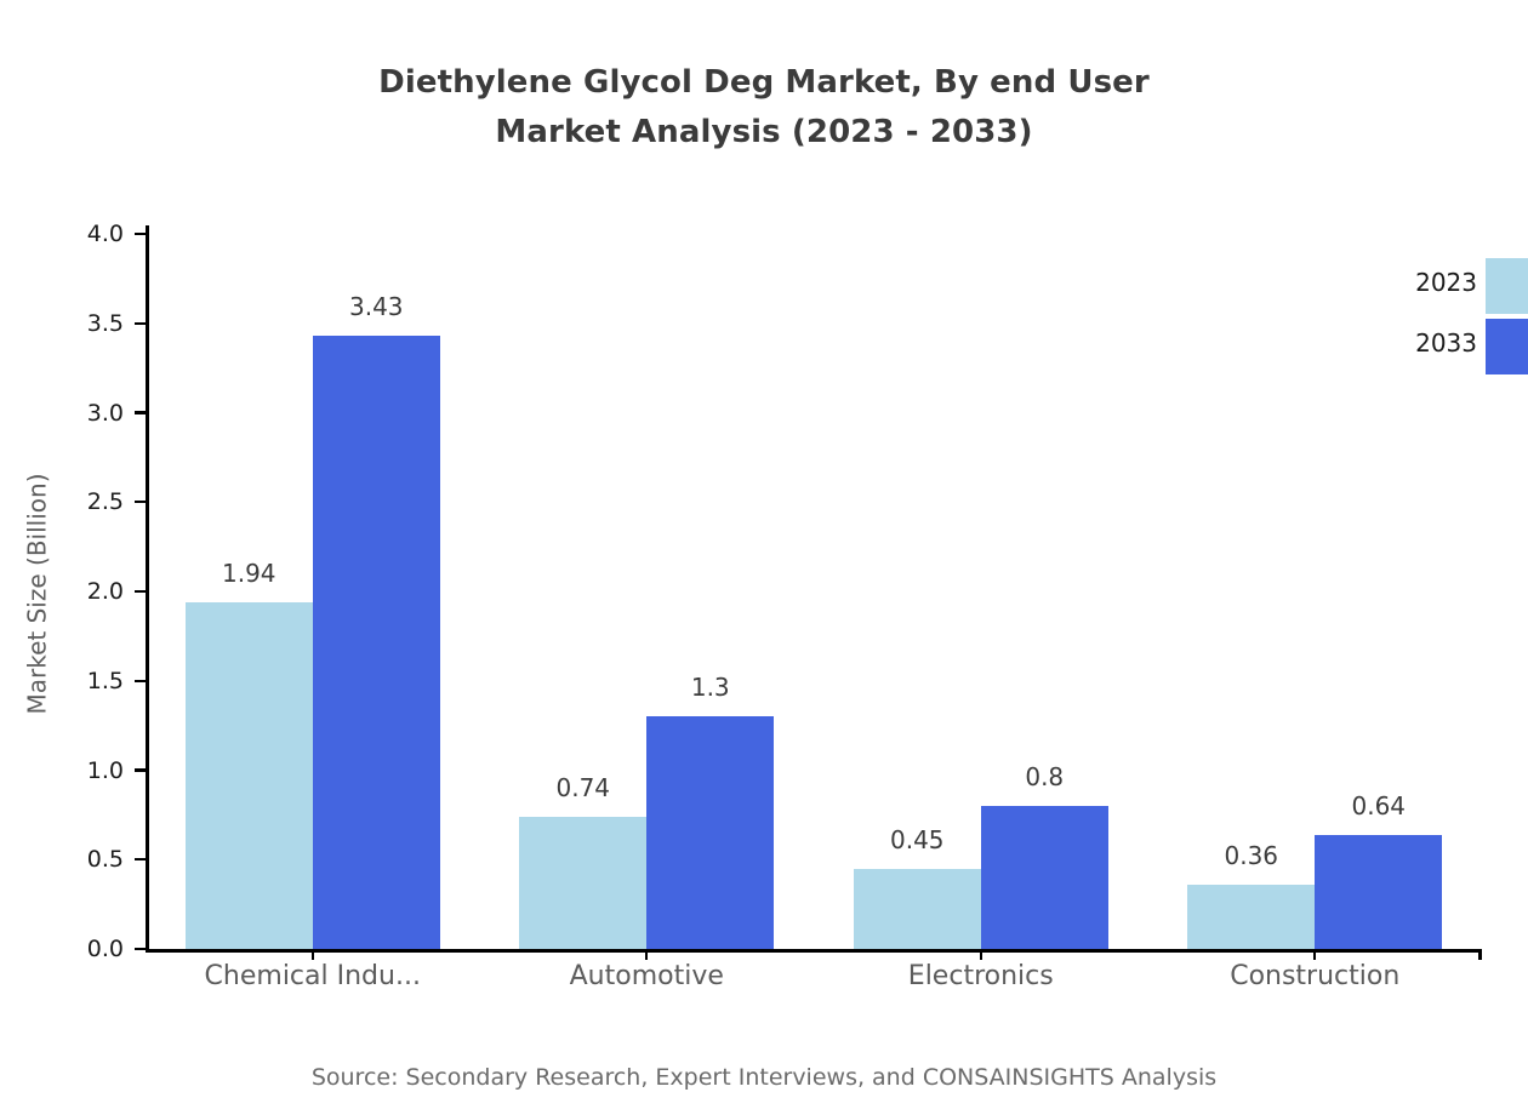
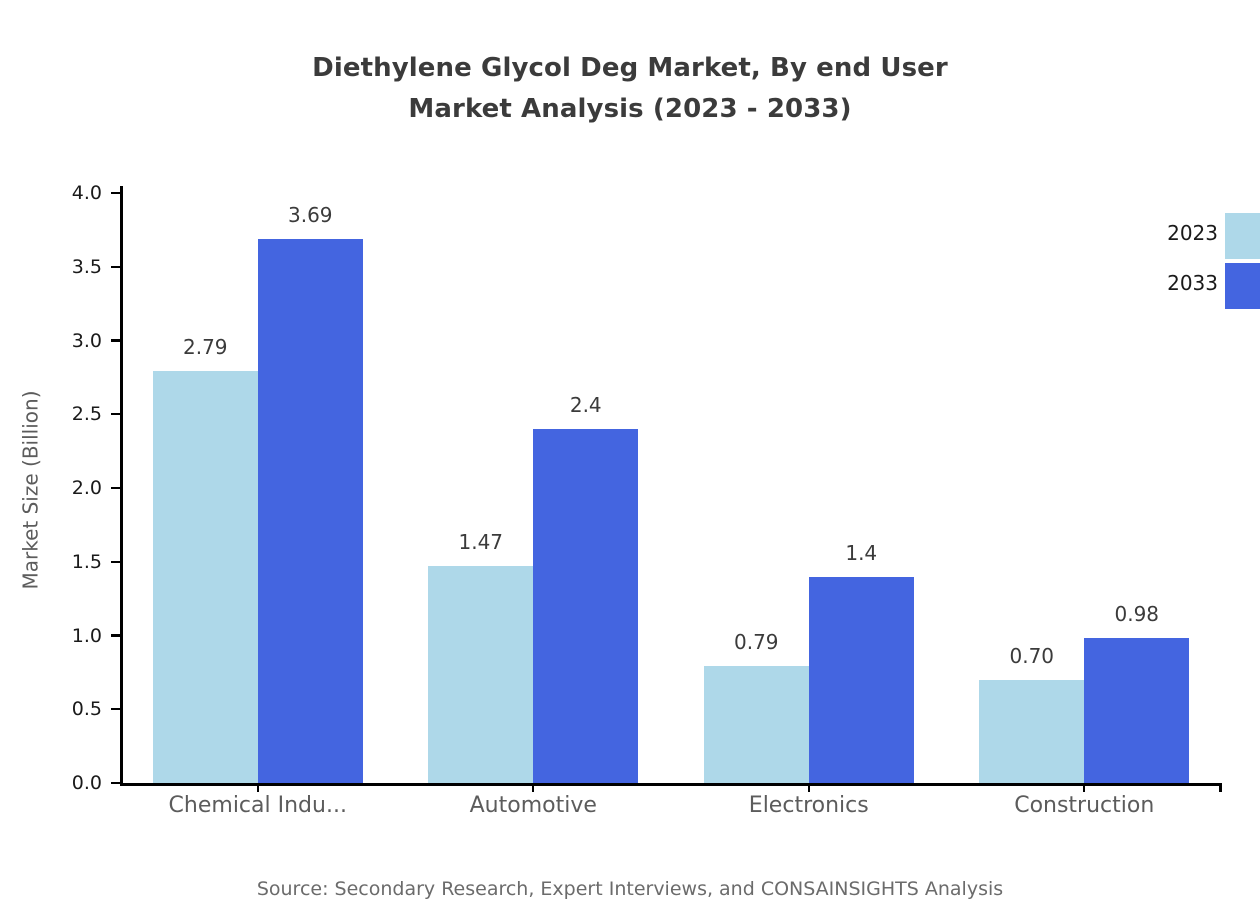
2023/Chemical Indu...: 1.94 -> 2.79
2033/Chemical Indu...: 3.43 -> 3.69
2023/Automotive: 0.74 -> 1.47
2033/Automotive: 1.3 -> 2.4
2023/Electronics: 0.45 -> 0.79
2033/Electronics: 0.8 -> 1.4
2023/Construction: 0.36 -> 0.70
2033/Construction: 0.64 -> 0.98
